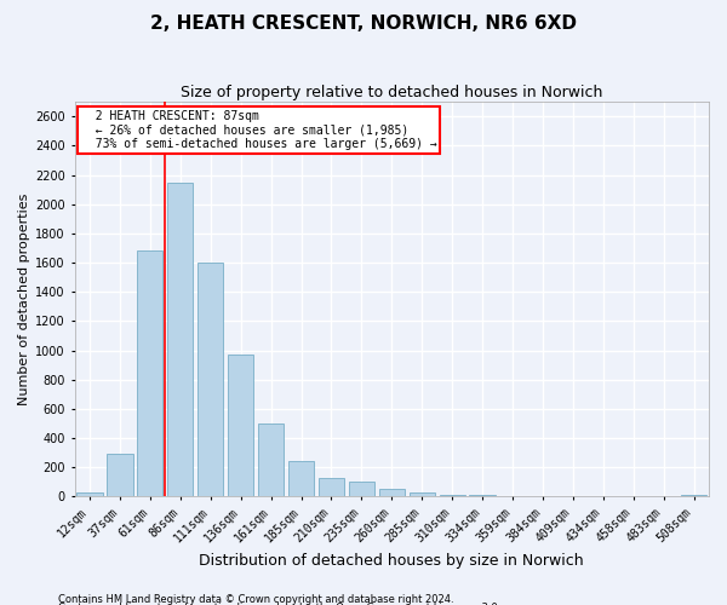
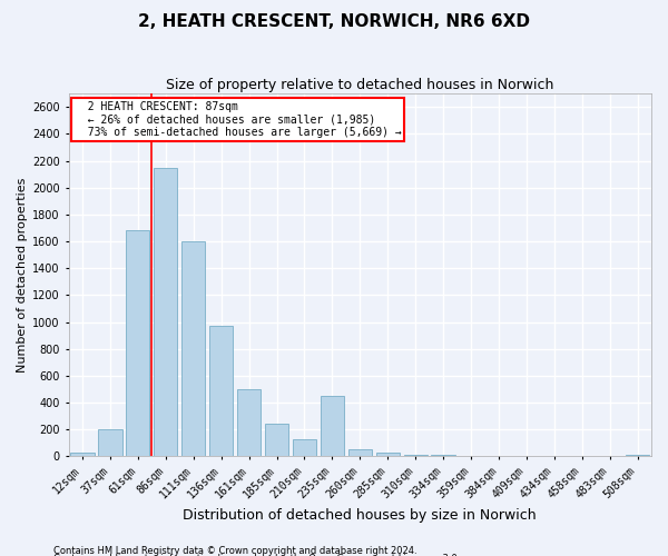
37sqm: 300 -> 200
235sqm: 100 -> 450
